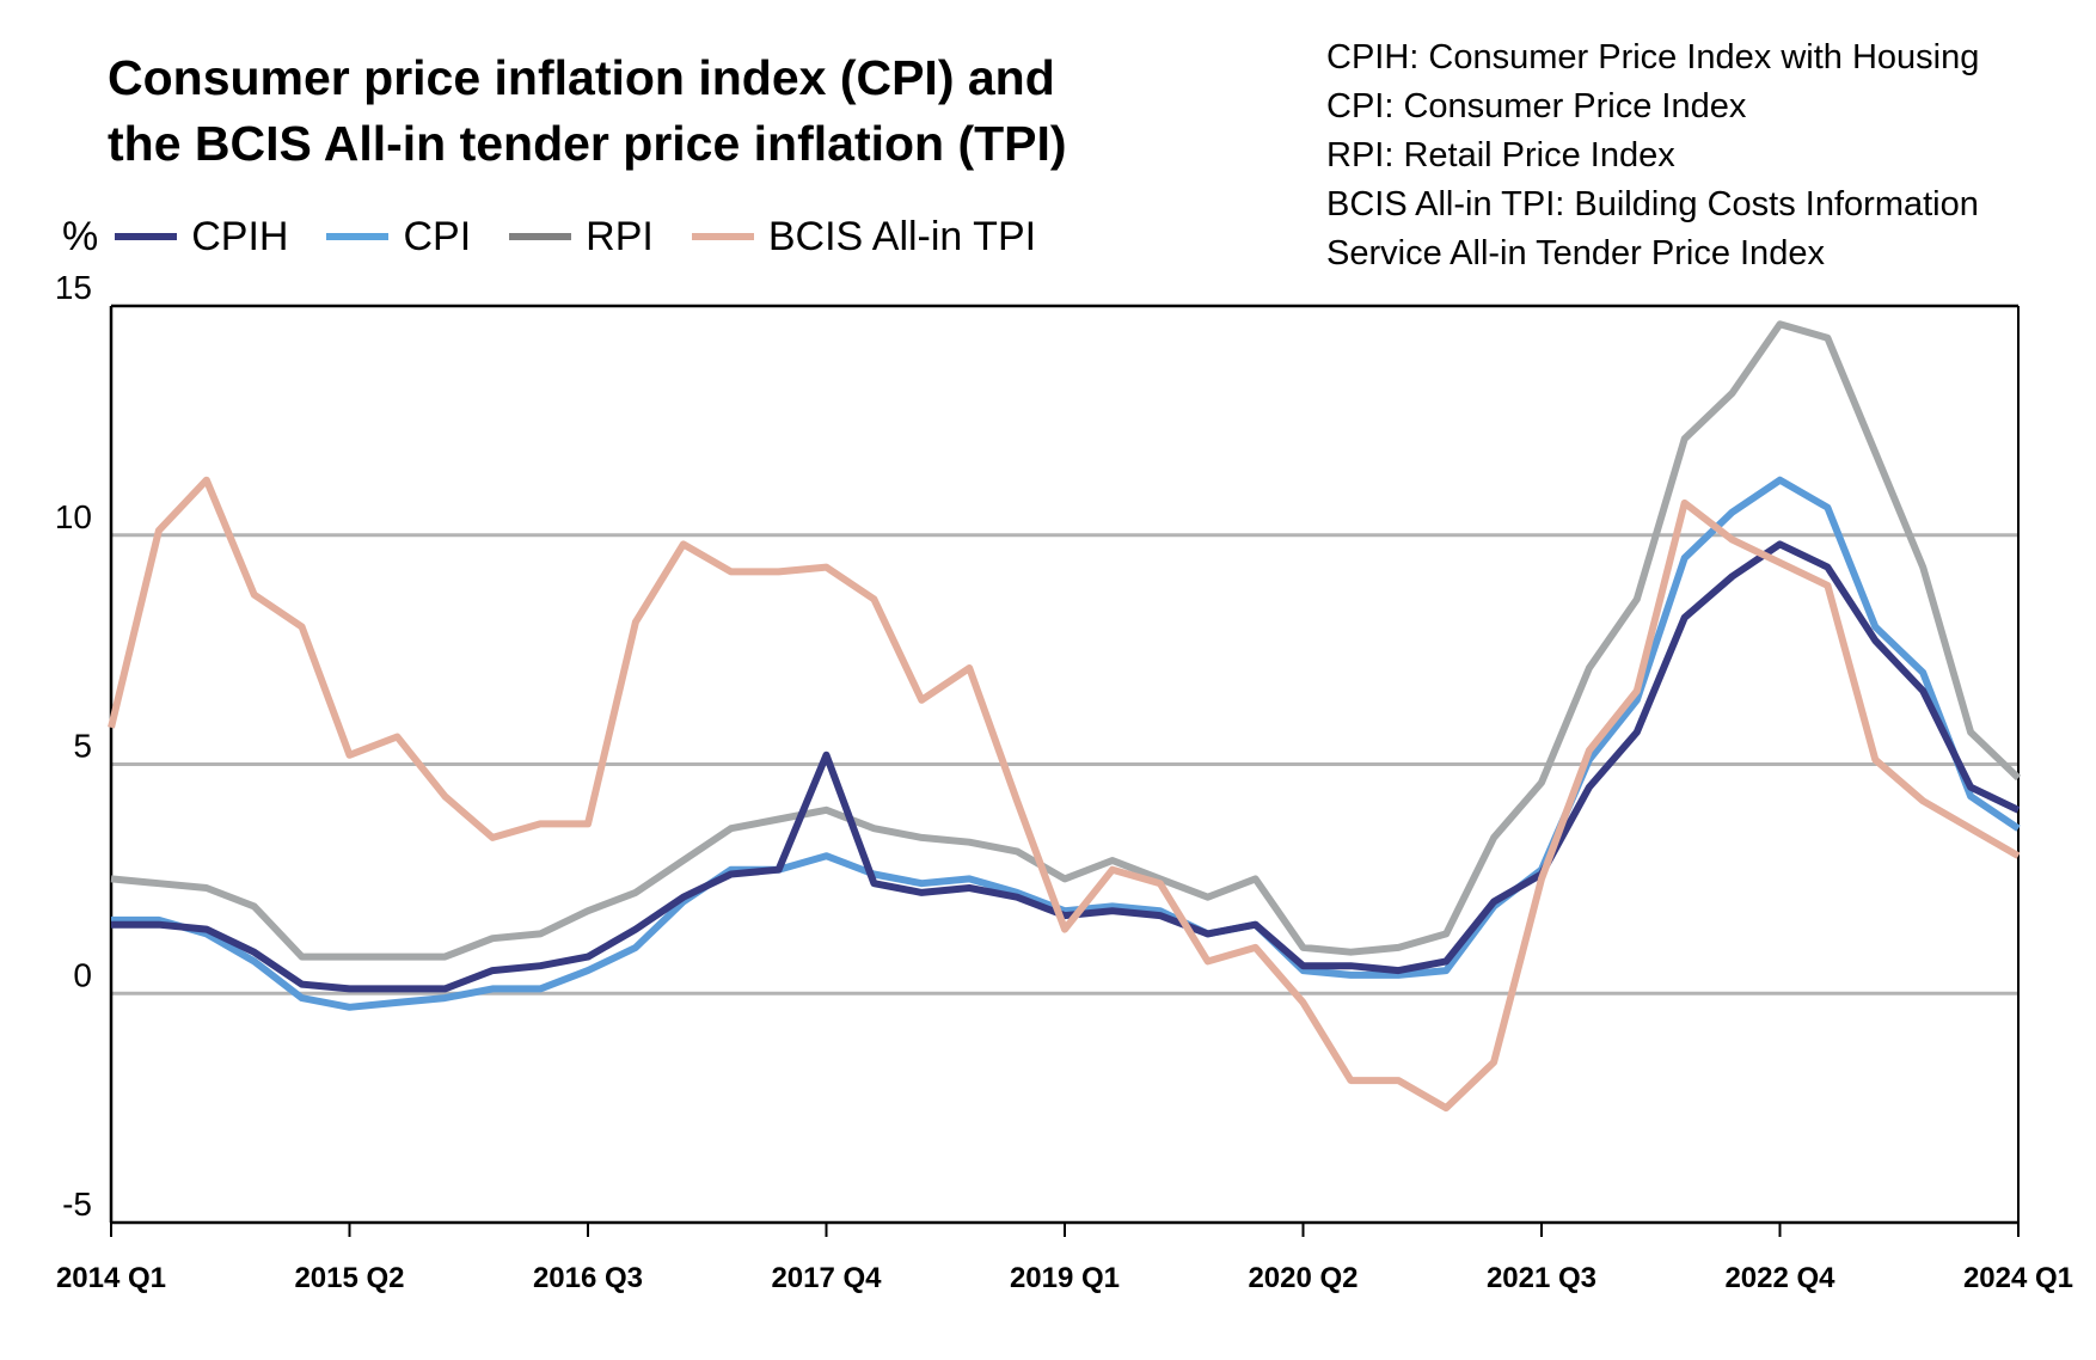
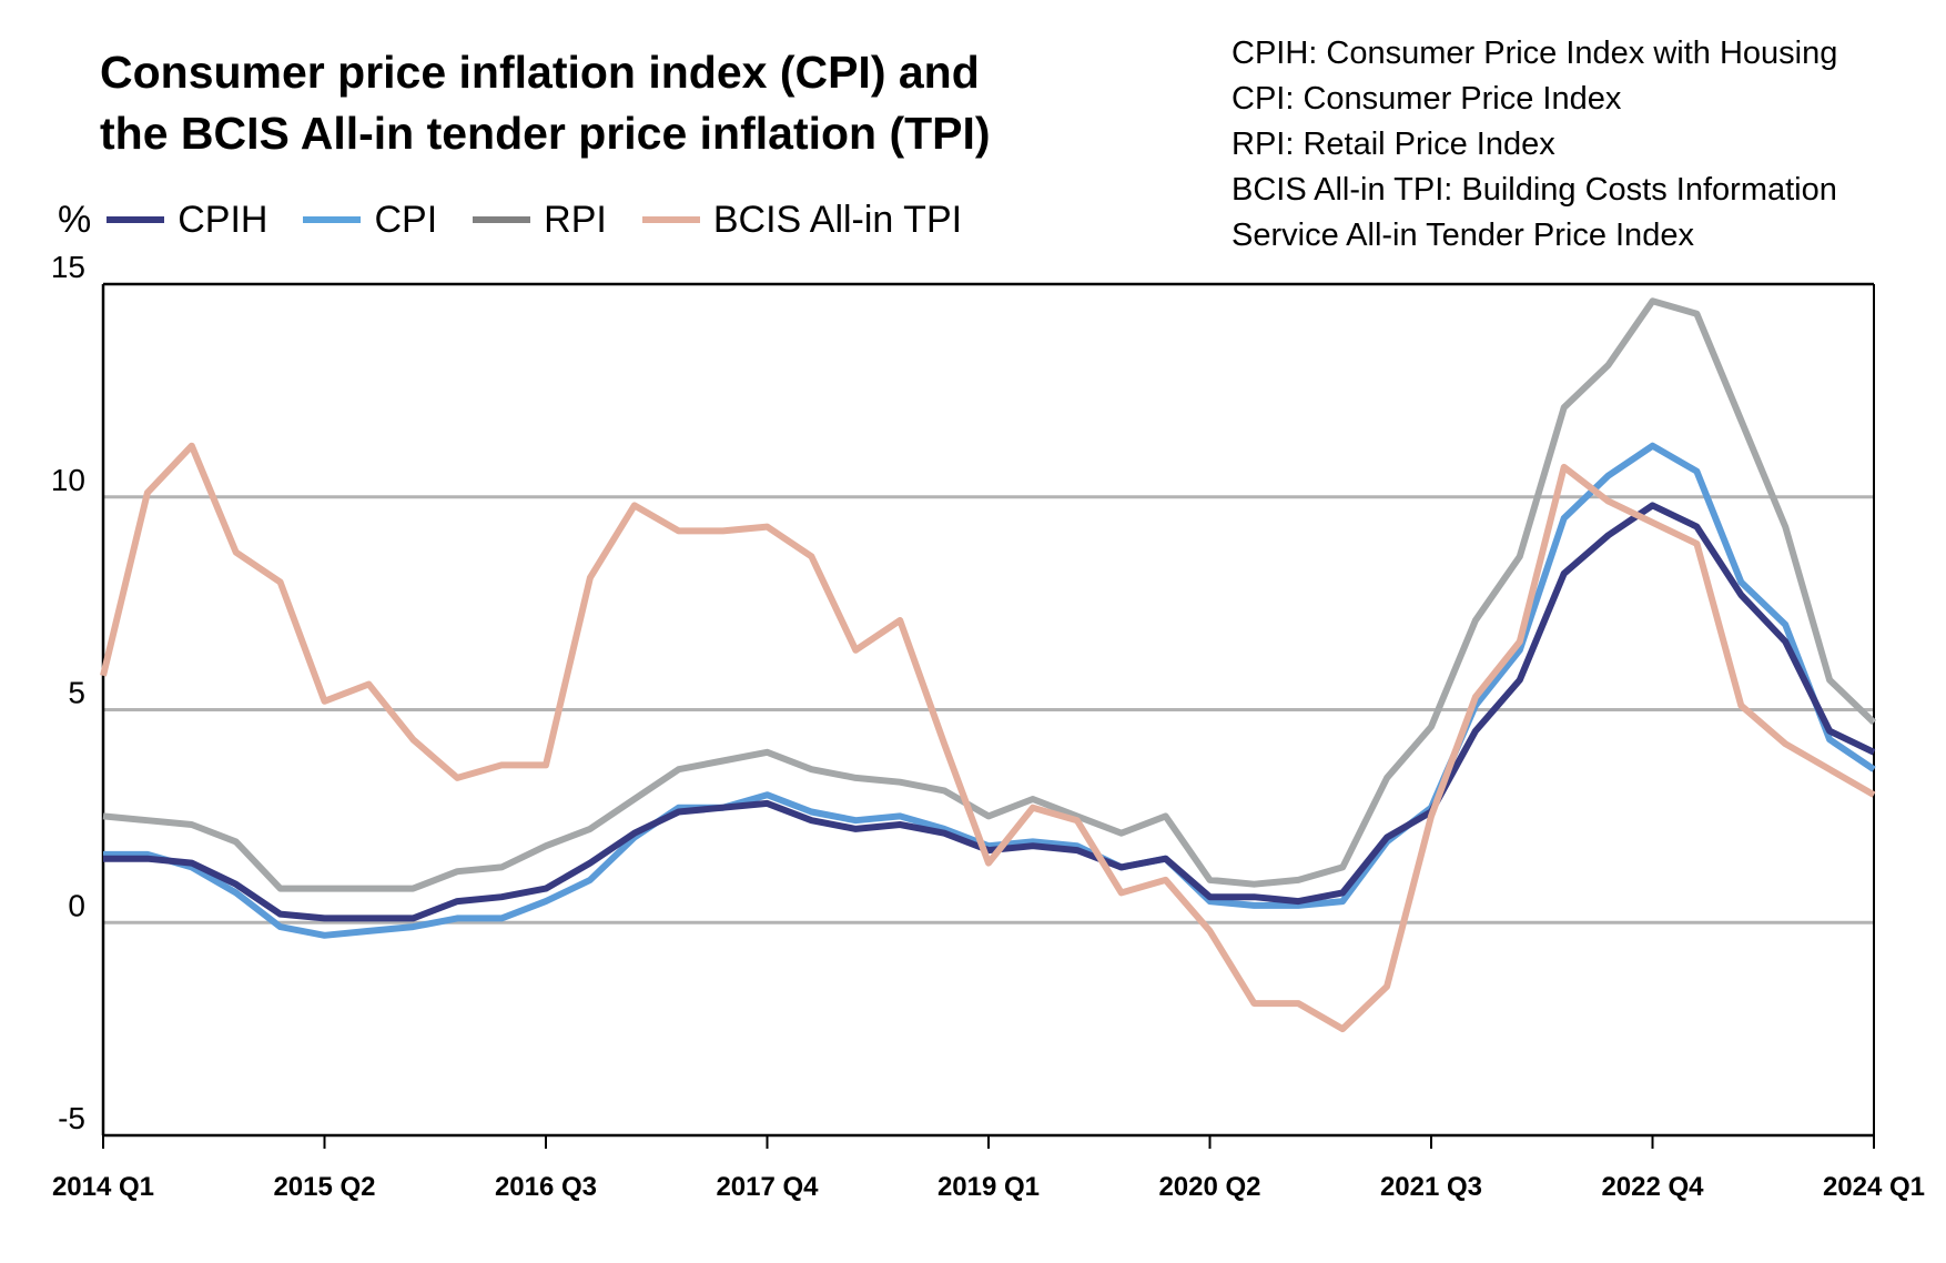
CPIH/2017 Q4: 5.2 -> 2.8
